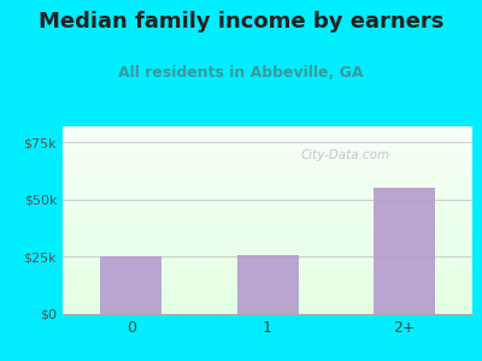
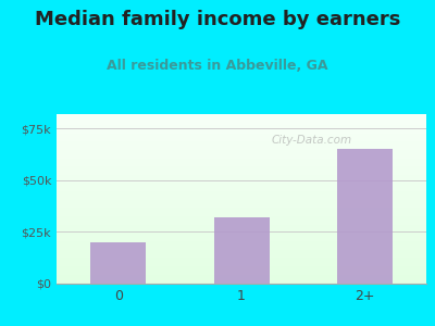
0: $25k -> $20k
1: $26k -> $32k
2+: $55k -> $65k
